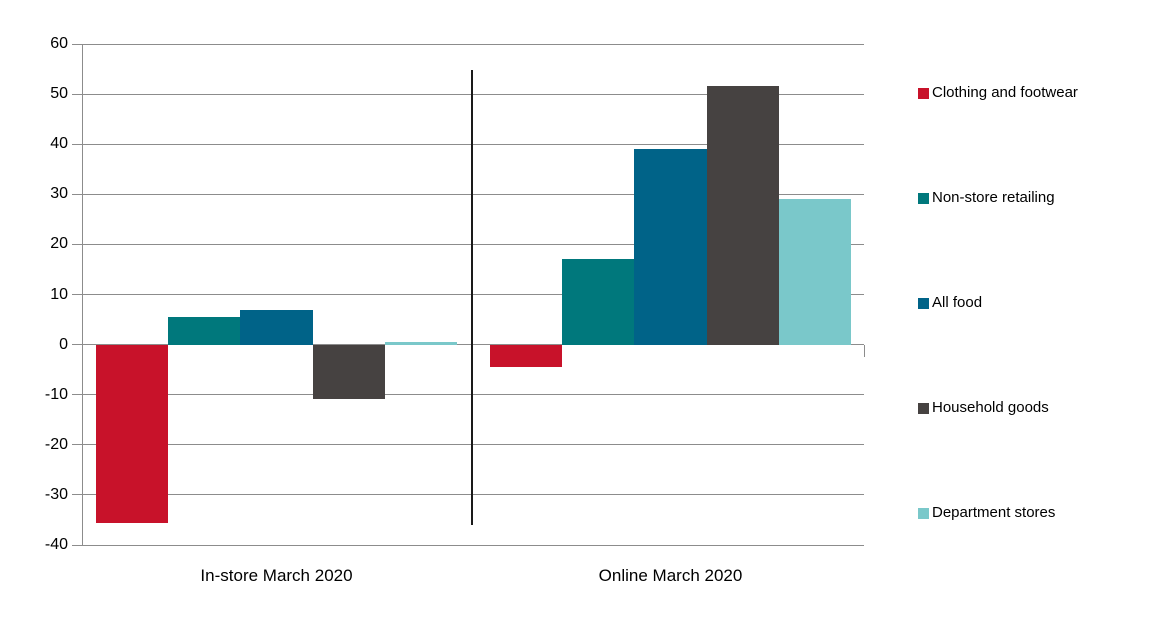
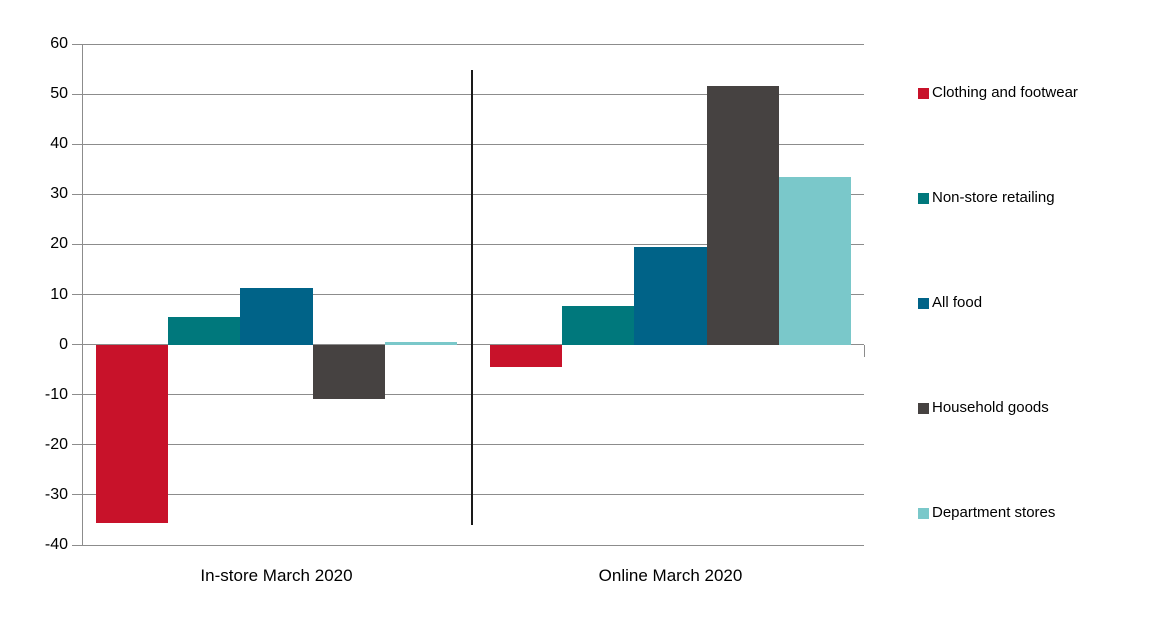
All food/In-store March 2020: 7 -> 11
Non-store retailing/Online March 2020: 17 -> 8
All food/Online March 2020: 39 -> 20
Department stores/Online March 2020: 29 -> 34
